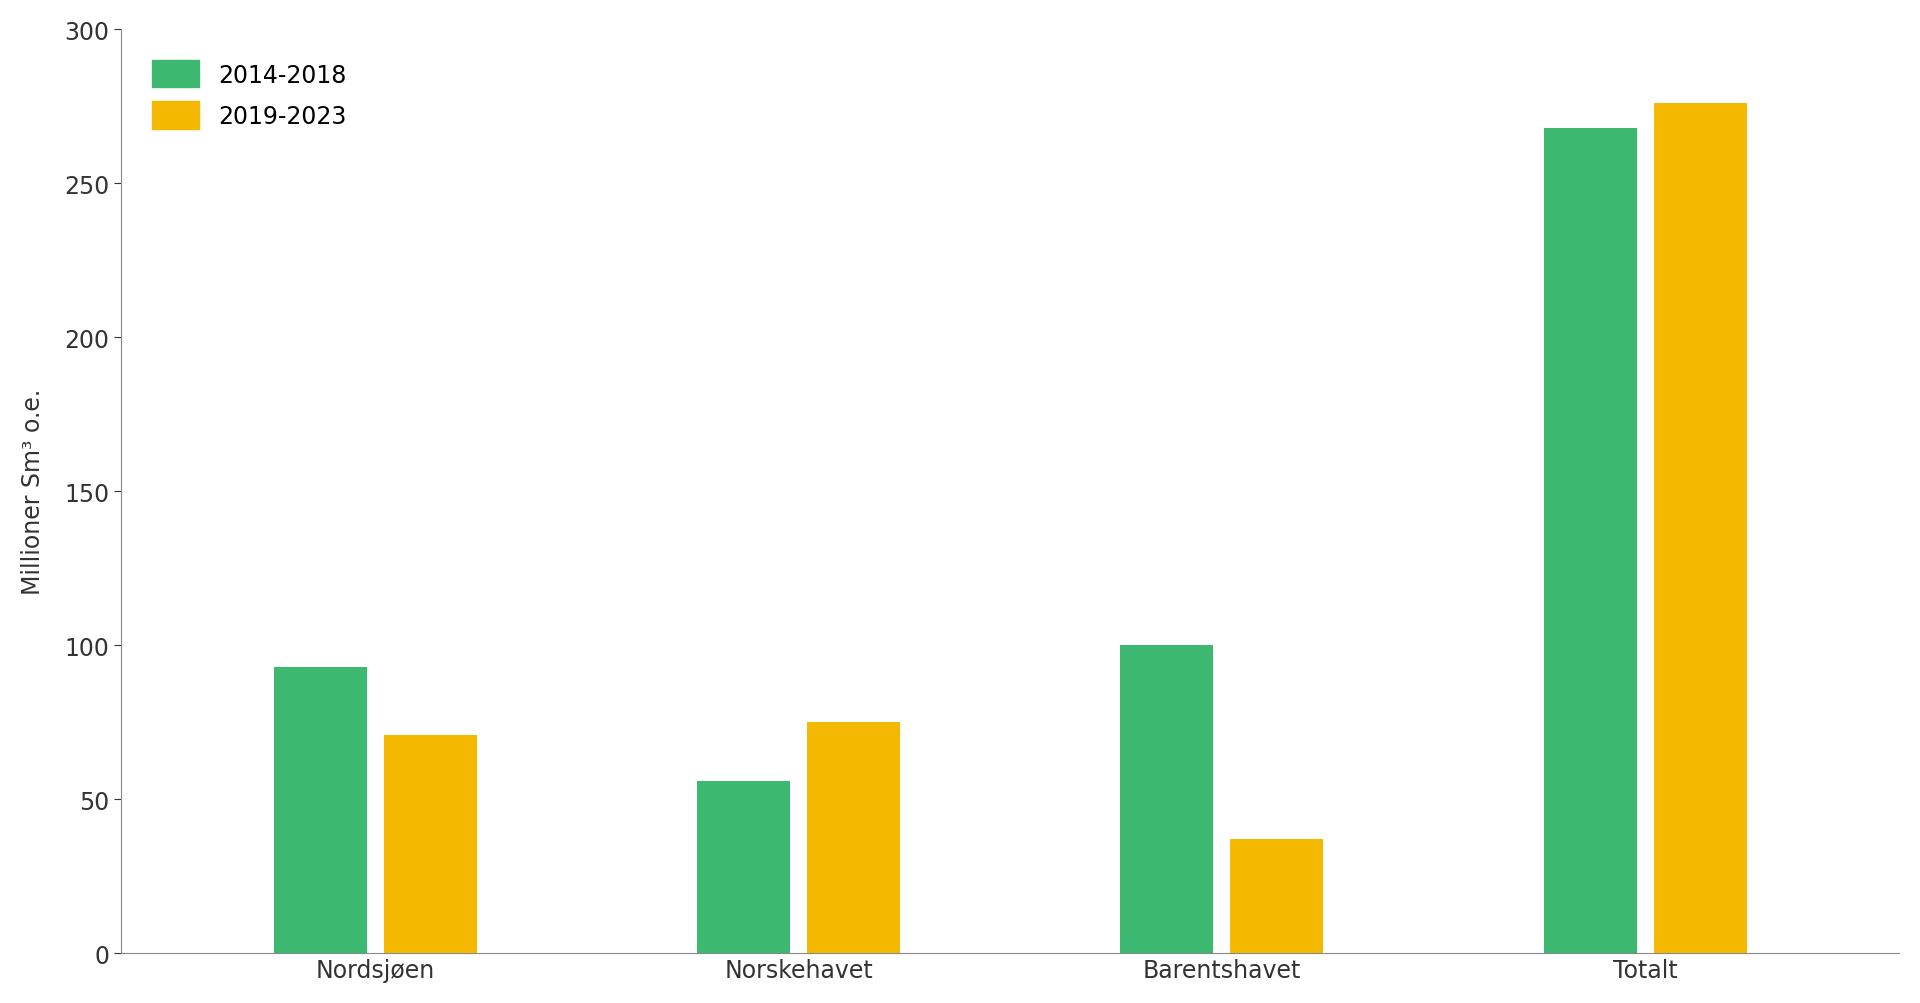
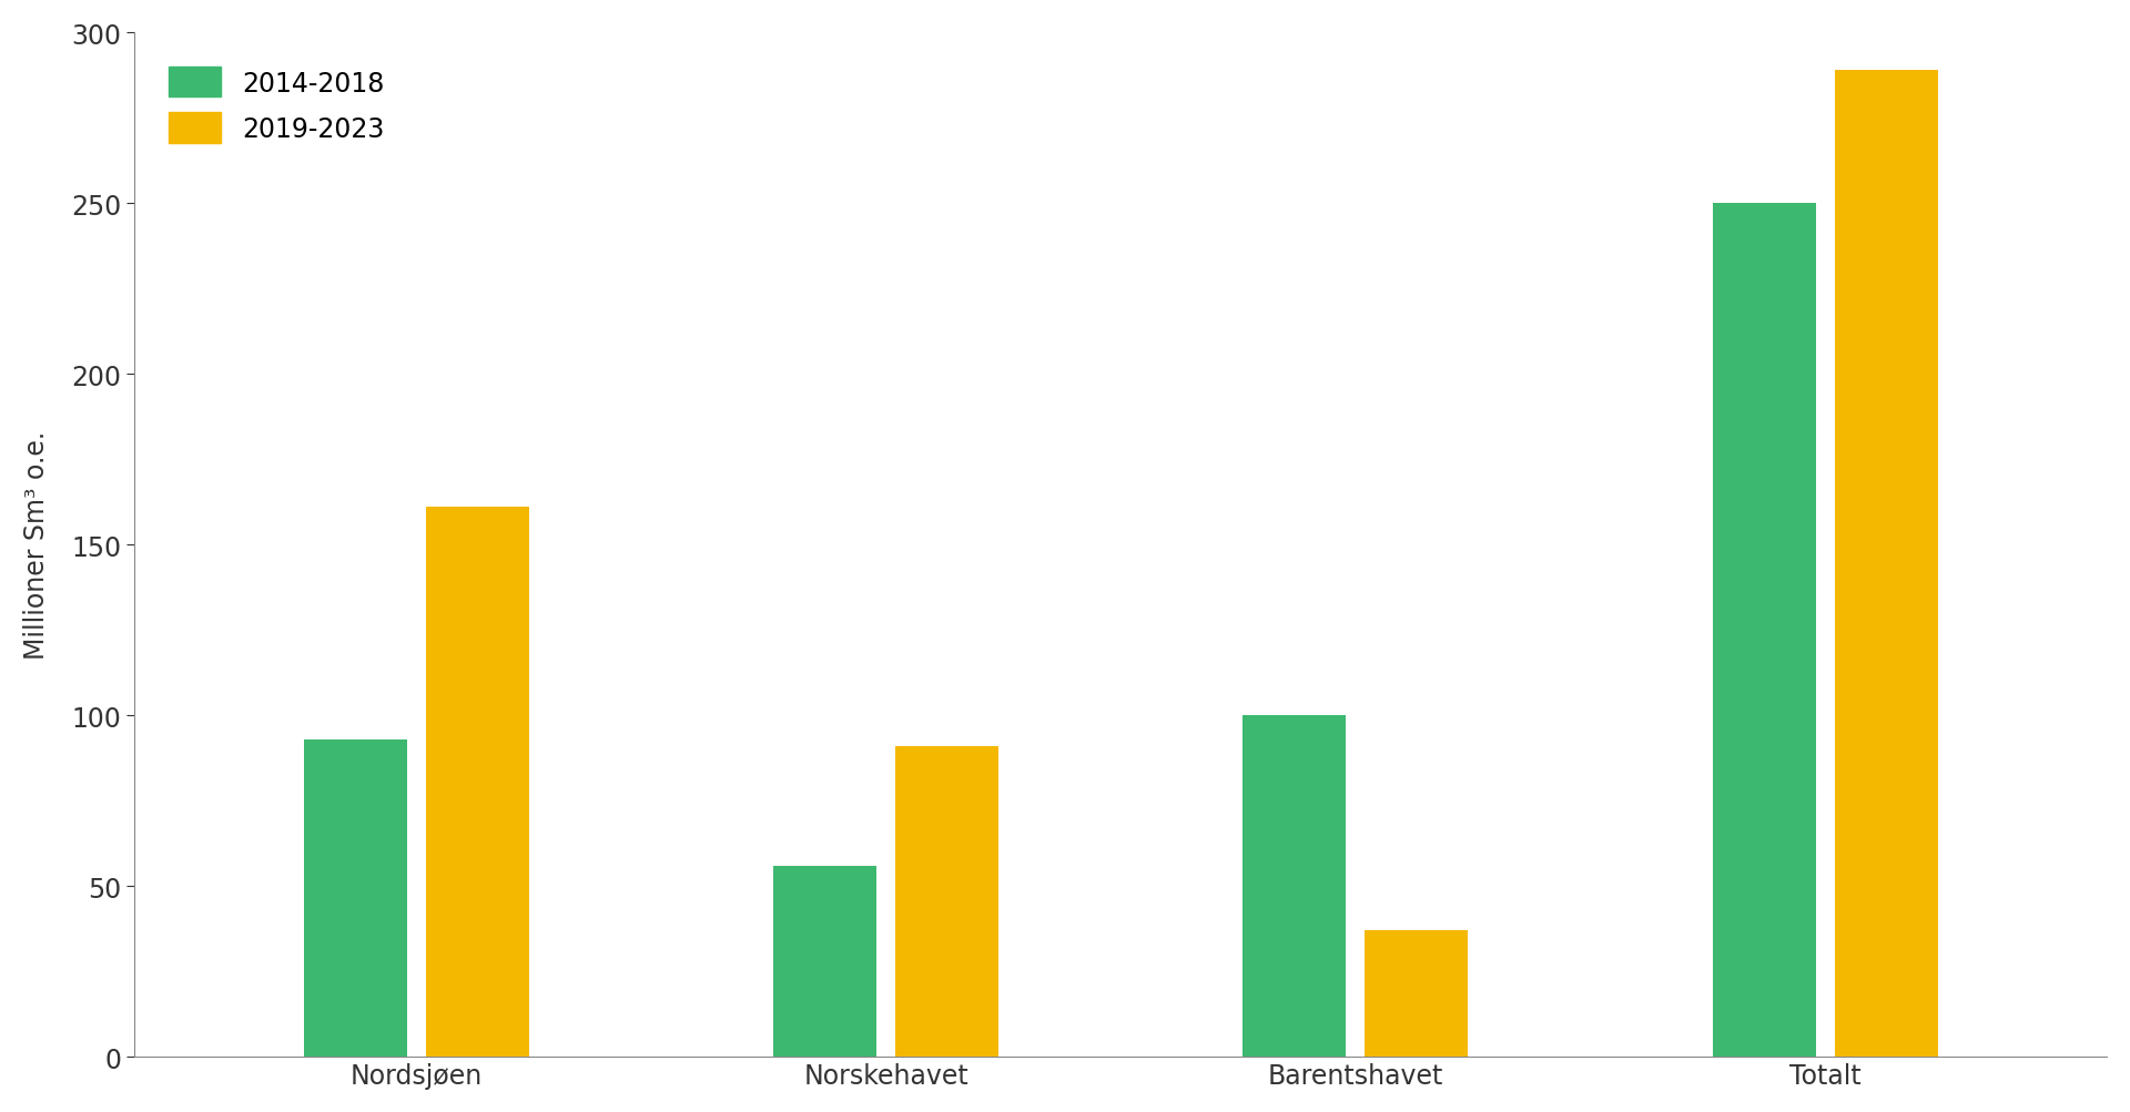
2019-2023/Nordsjøen: 71 -> 161
2019-2023/Norskehavet: 75 -> 91
2014-2018/Totalt: 268 -> 250
2019-2023/Totalt: 276 -> 289
